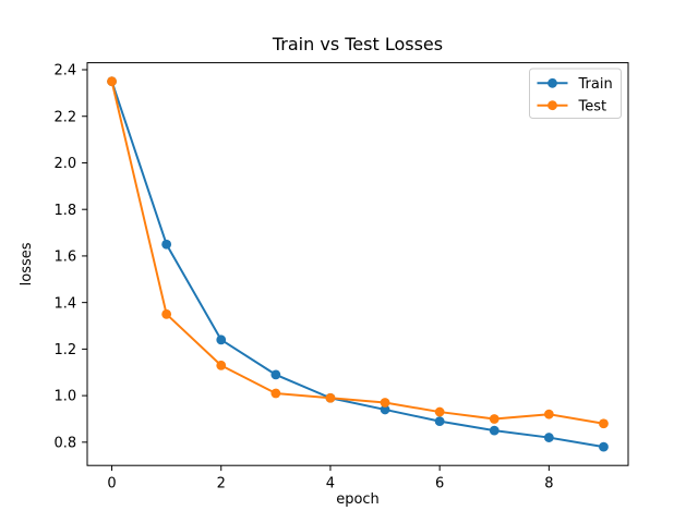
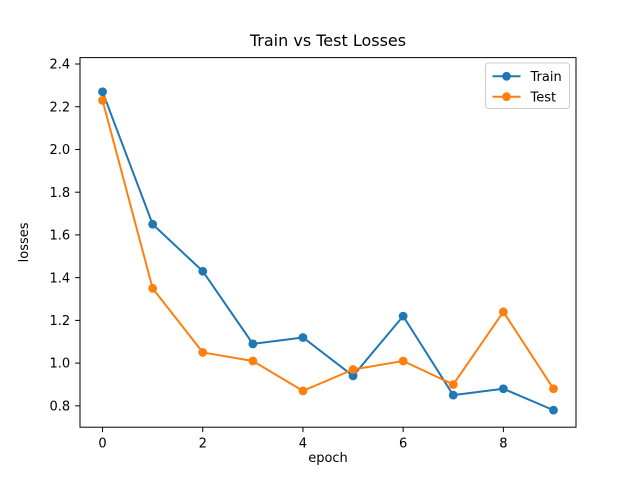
Train/0: 2.35 -> 2.27
Test/0: 2.35 -> 2.23
Train/2: 1.24 -> 1.43
Test/2: 1.13 -> 1.05
Train/4: 0.99 -> 1.12
Test/4: 0.99 -> 0.87
Train/6: 0.89 -> 1.22
Test/6: 0.93 -> 1.01
Train/8: 0.82 -> 0.88
Test/8: 0.92 -> 1.24
